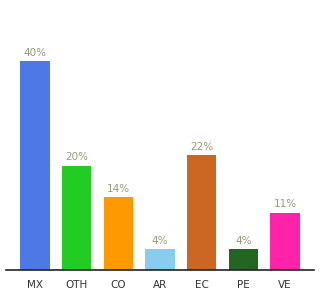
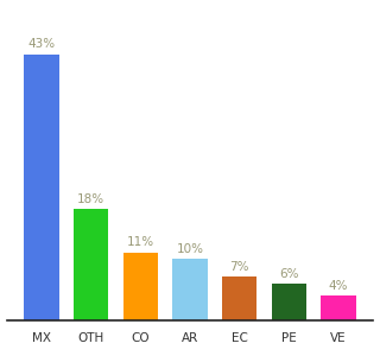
MX: 40% -> 43%
OTH: 20% -> 18%
CO: 14% -> 11%
AR: 4% -> 10%
EC: 22% -> 7%
PE: 4% -> 6%
VE: 11% -> 4%
